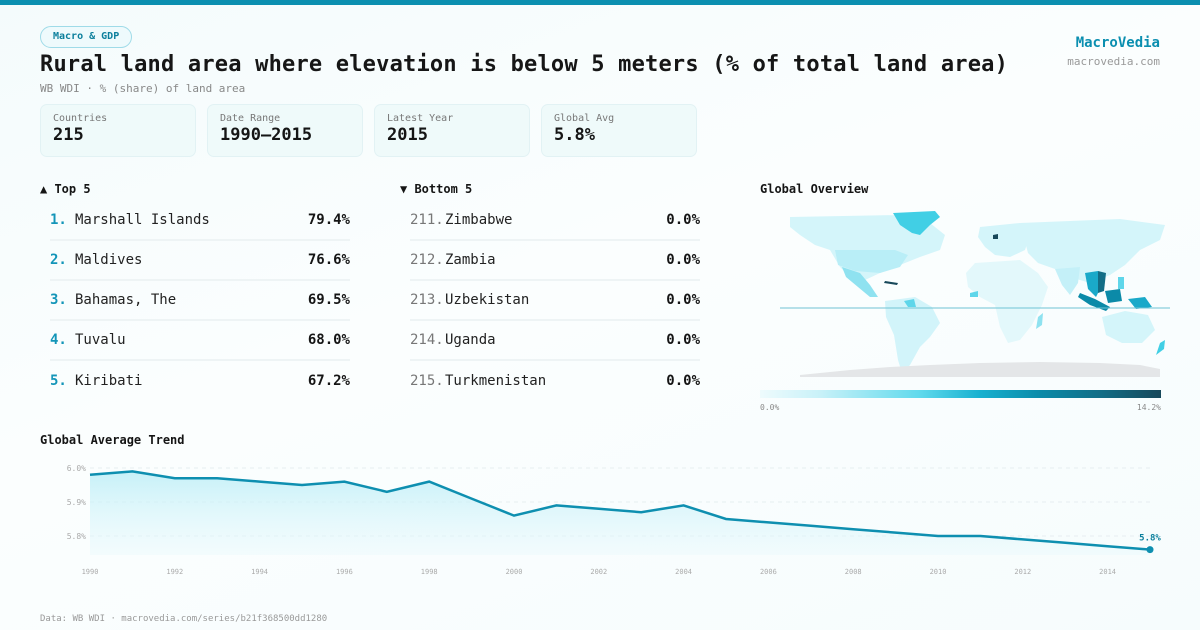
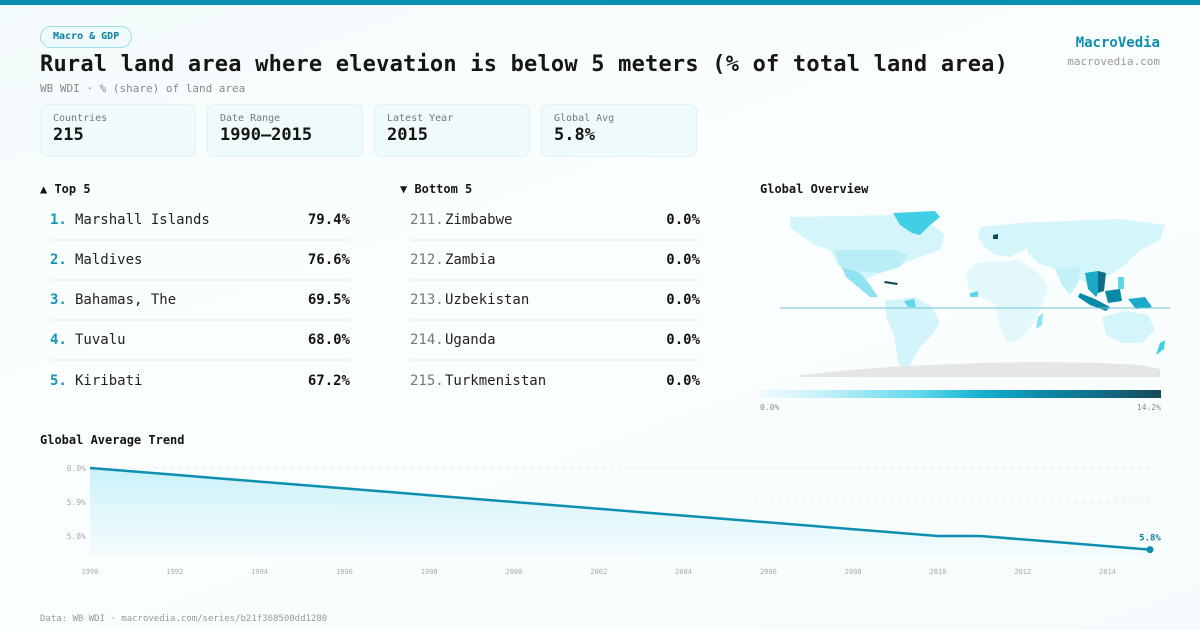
1990: 5.98% -> 6.00%
1992: 5.97% -> 5.98%
1996: 5.96% -> 5.94%
1998: 5.96% -> 5.92%
2000: 5.86% -> 5.90%
2004: 5.89% -> 5.86%
